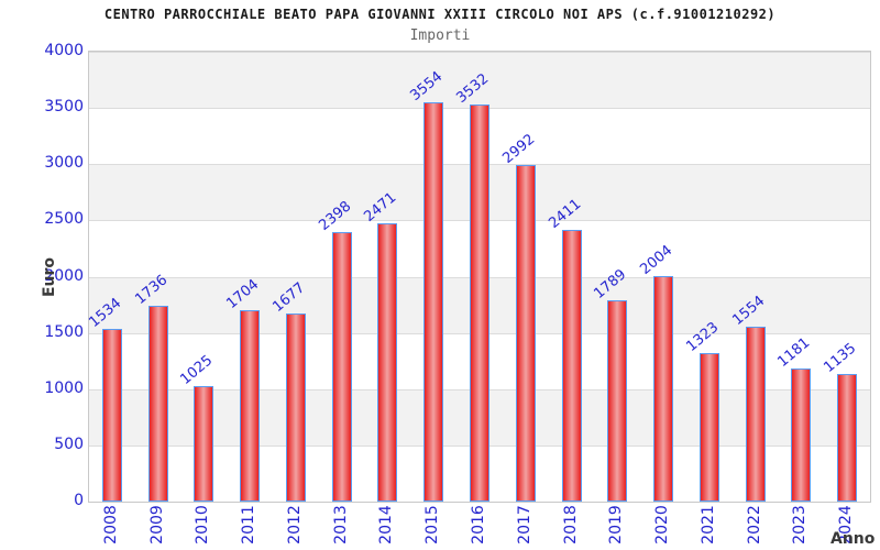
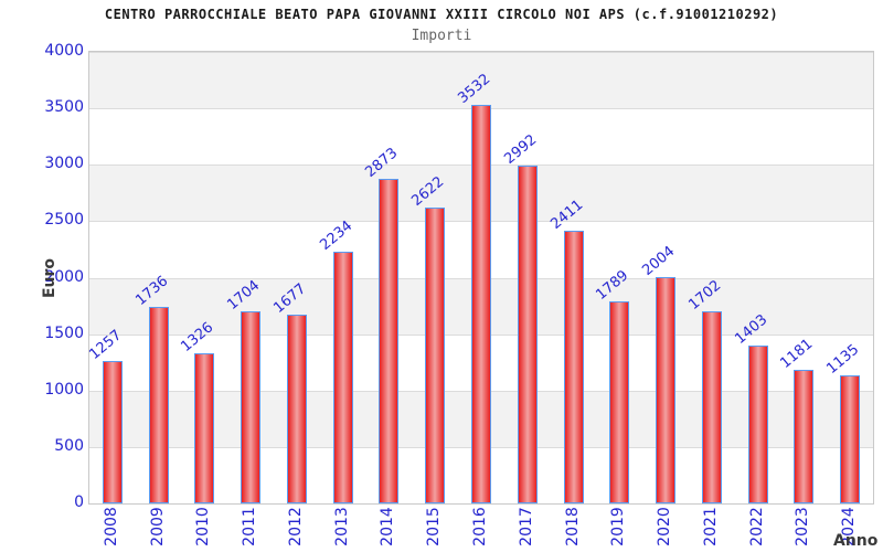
2008: 1534 -> 1257
2010: 1025 -> 1326
2013: 2398 -> 2234
2014: 2471 -> 2873
2015: 3554 -> 2622
2021: 1323 -> 1702
2022: 1554 -> 1403
